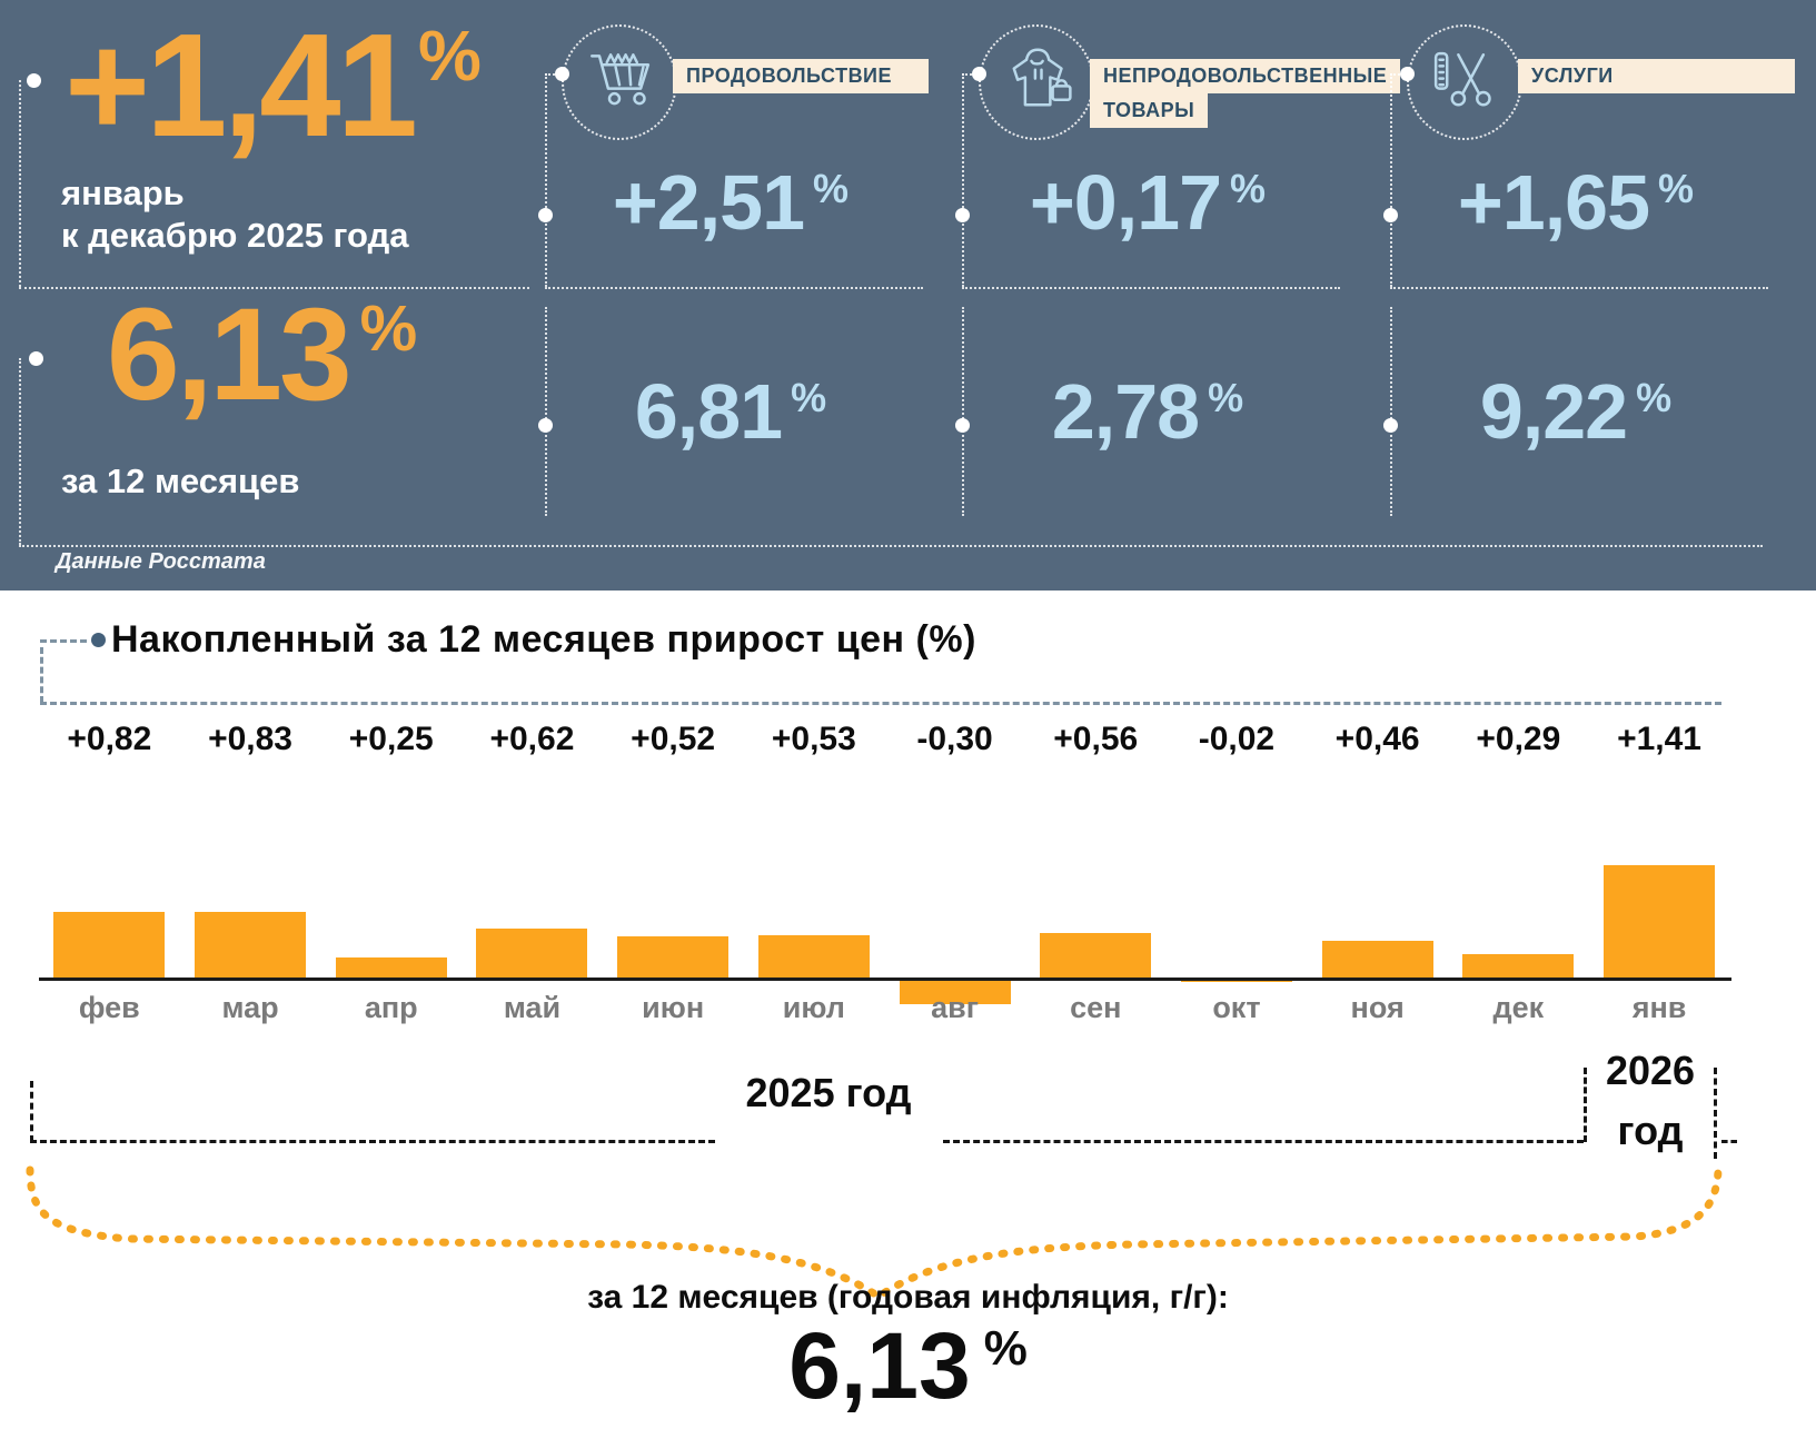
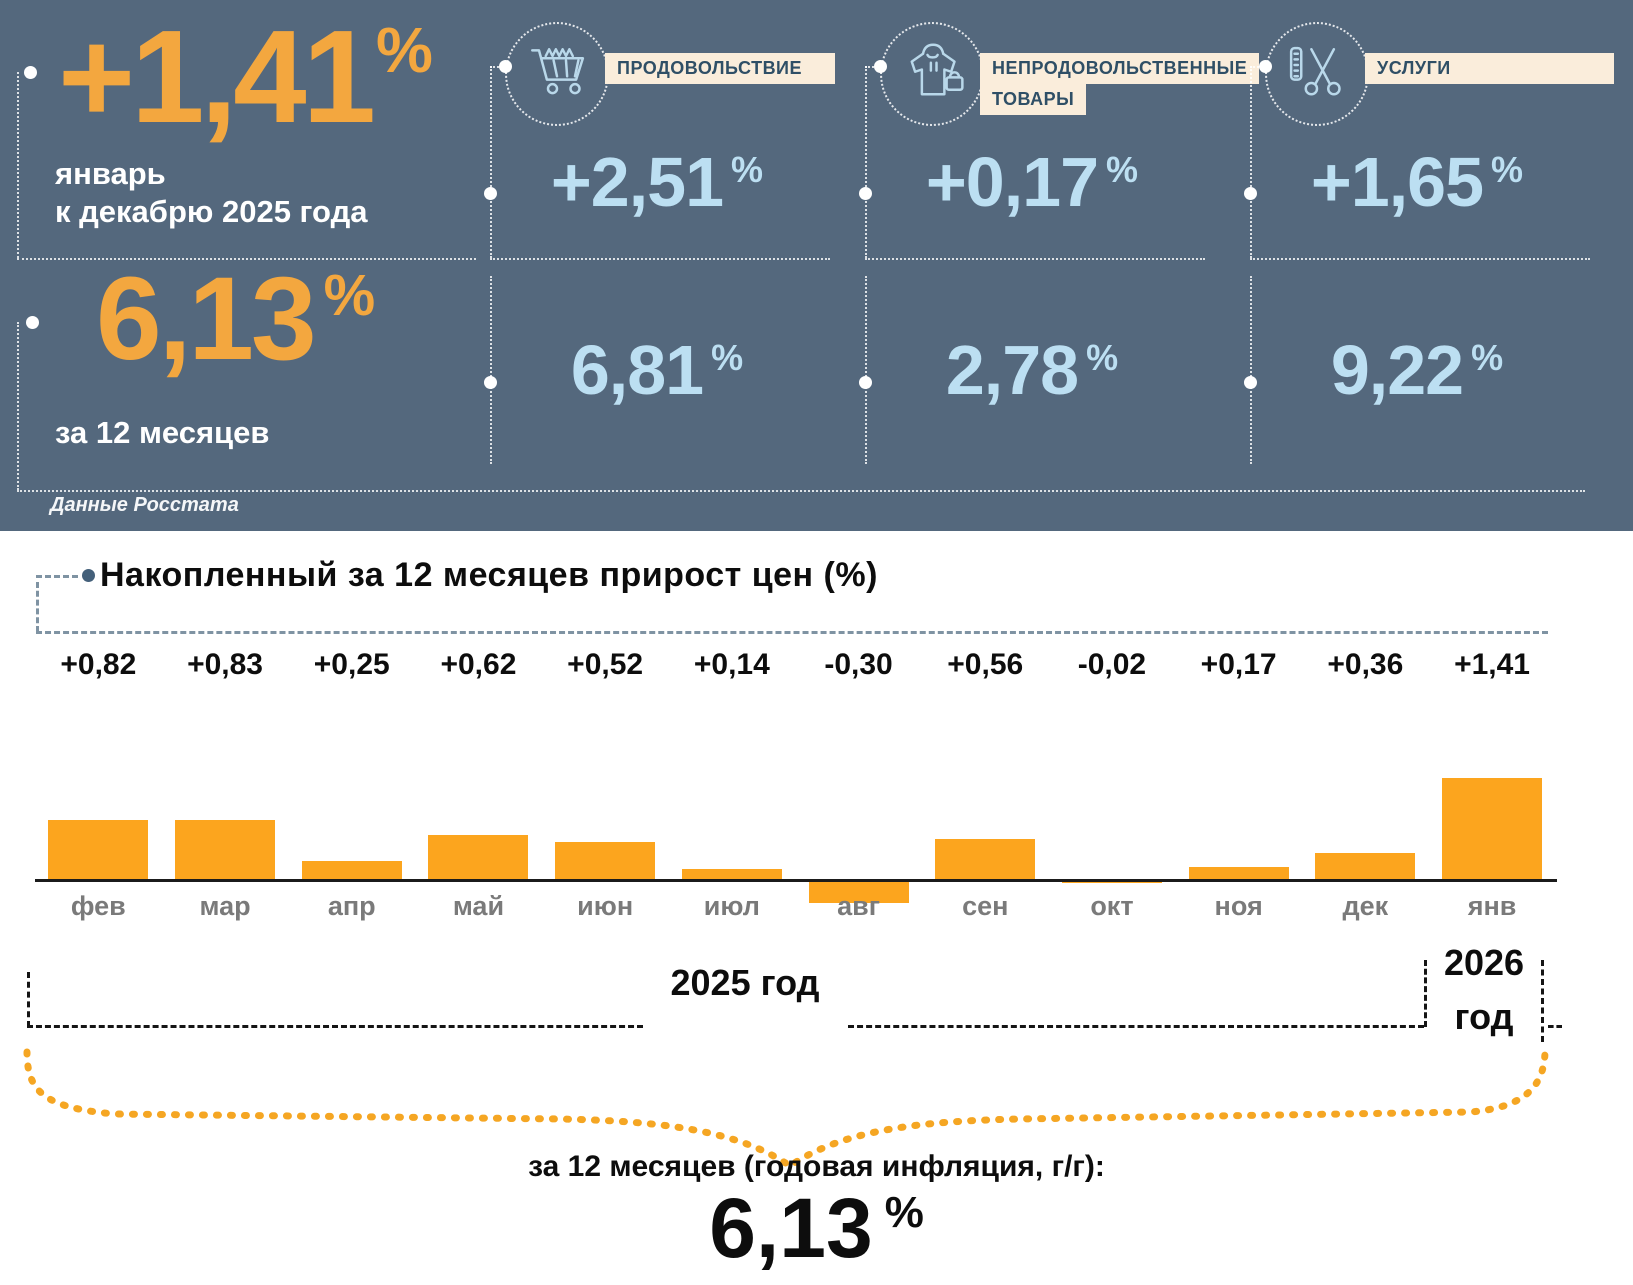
июл: +0,53 -> +0,14
ноя: +0,46 -> +0,17
дек: +0,29 -> +0,36
